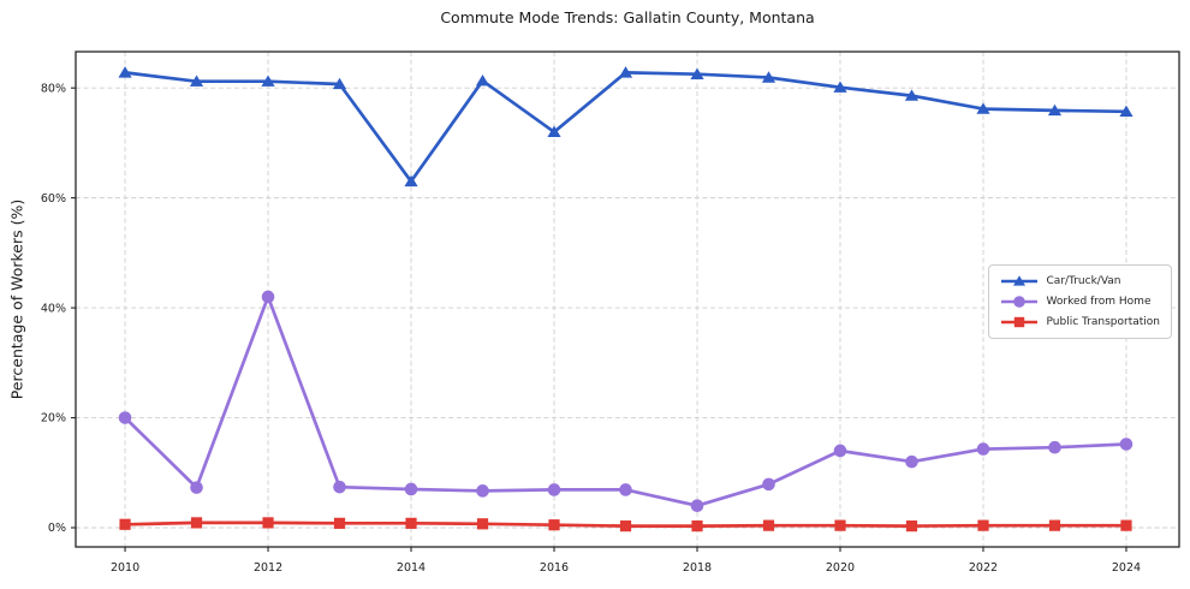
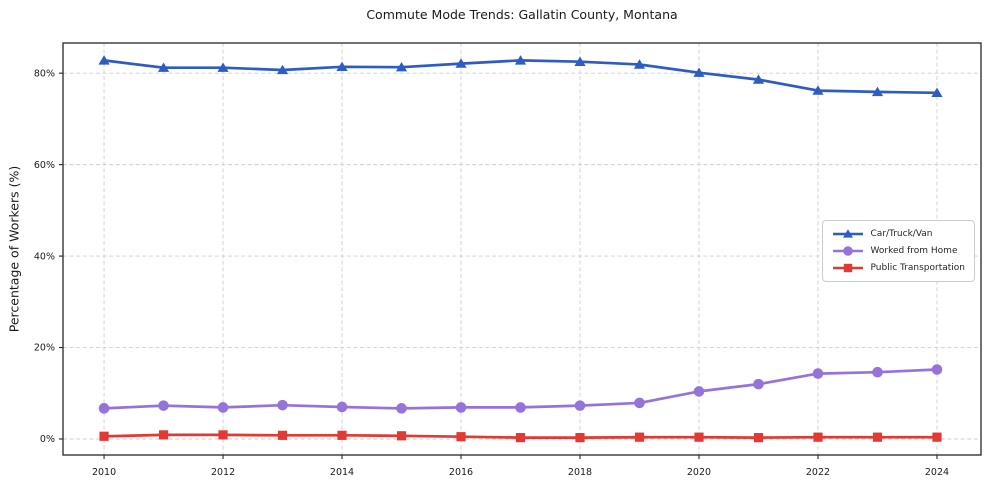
Worked from Home/2010: 20% -> 7%
Worked from Home/2012: 42% -> 7%
Car/Truck/Van/2014: 63% -> 81%
Car/Truck/Van/2016: 72% -> 82%
Worked from Home/2018: 4% -> 7%
Worked from Home/2020: 14% -> 10%
